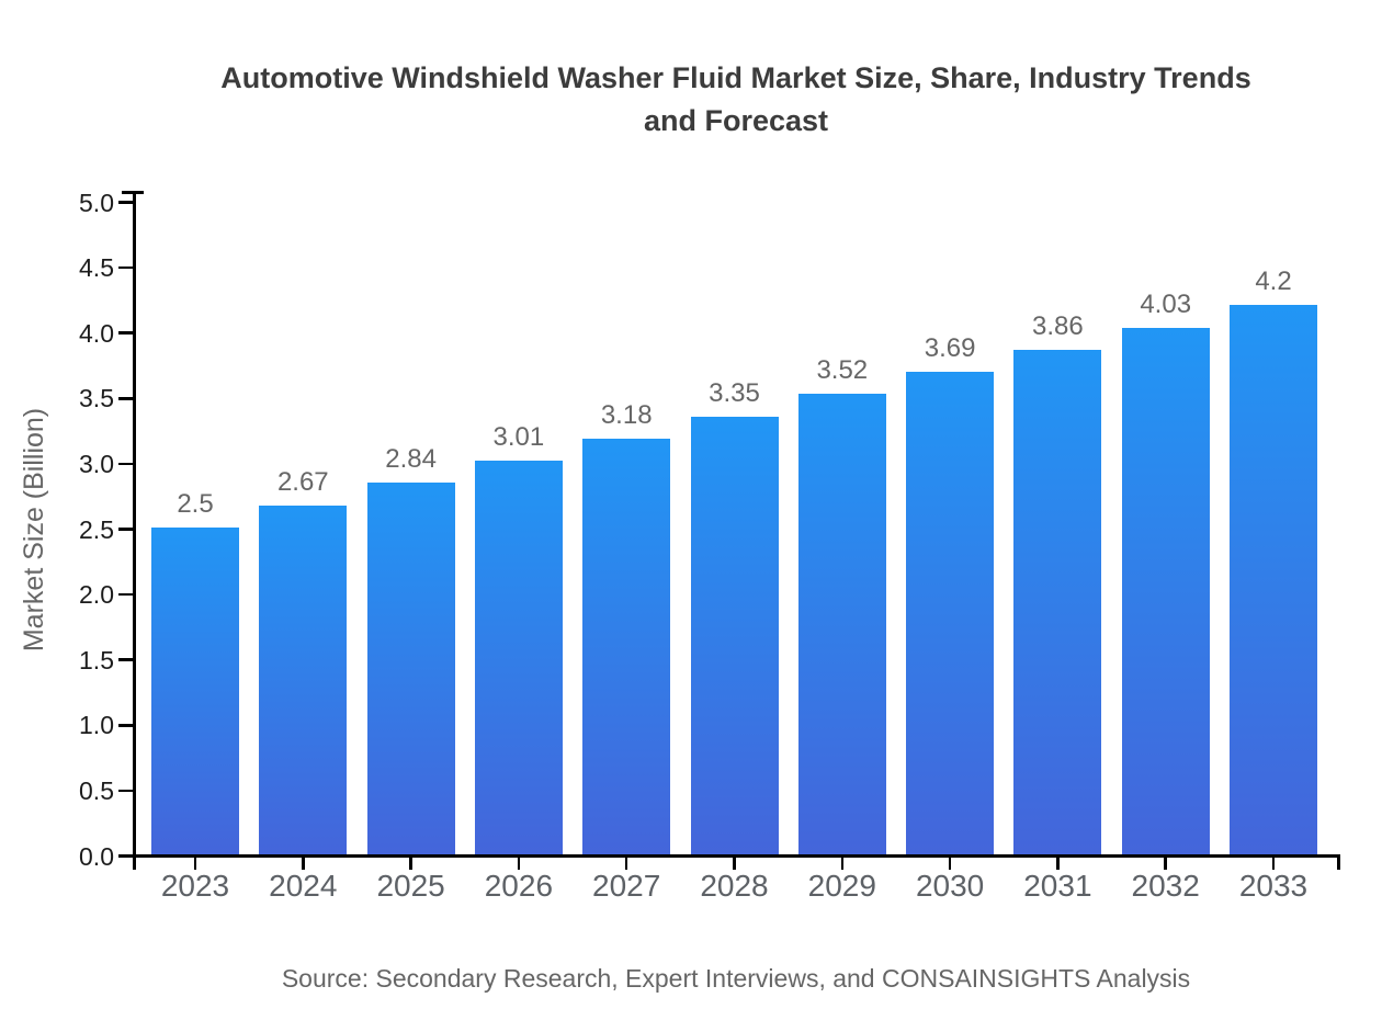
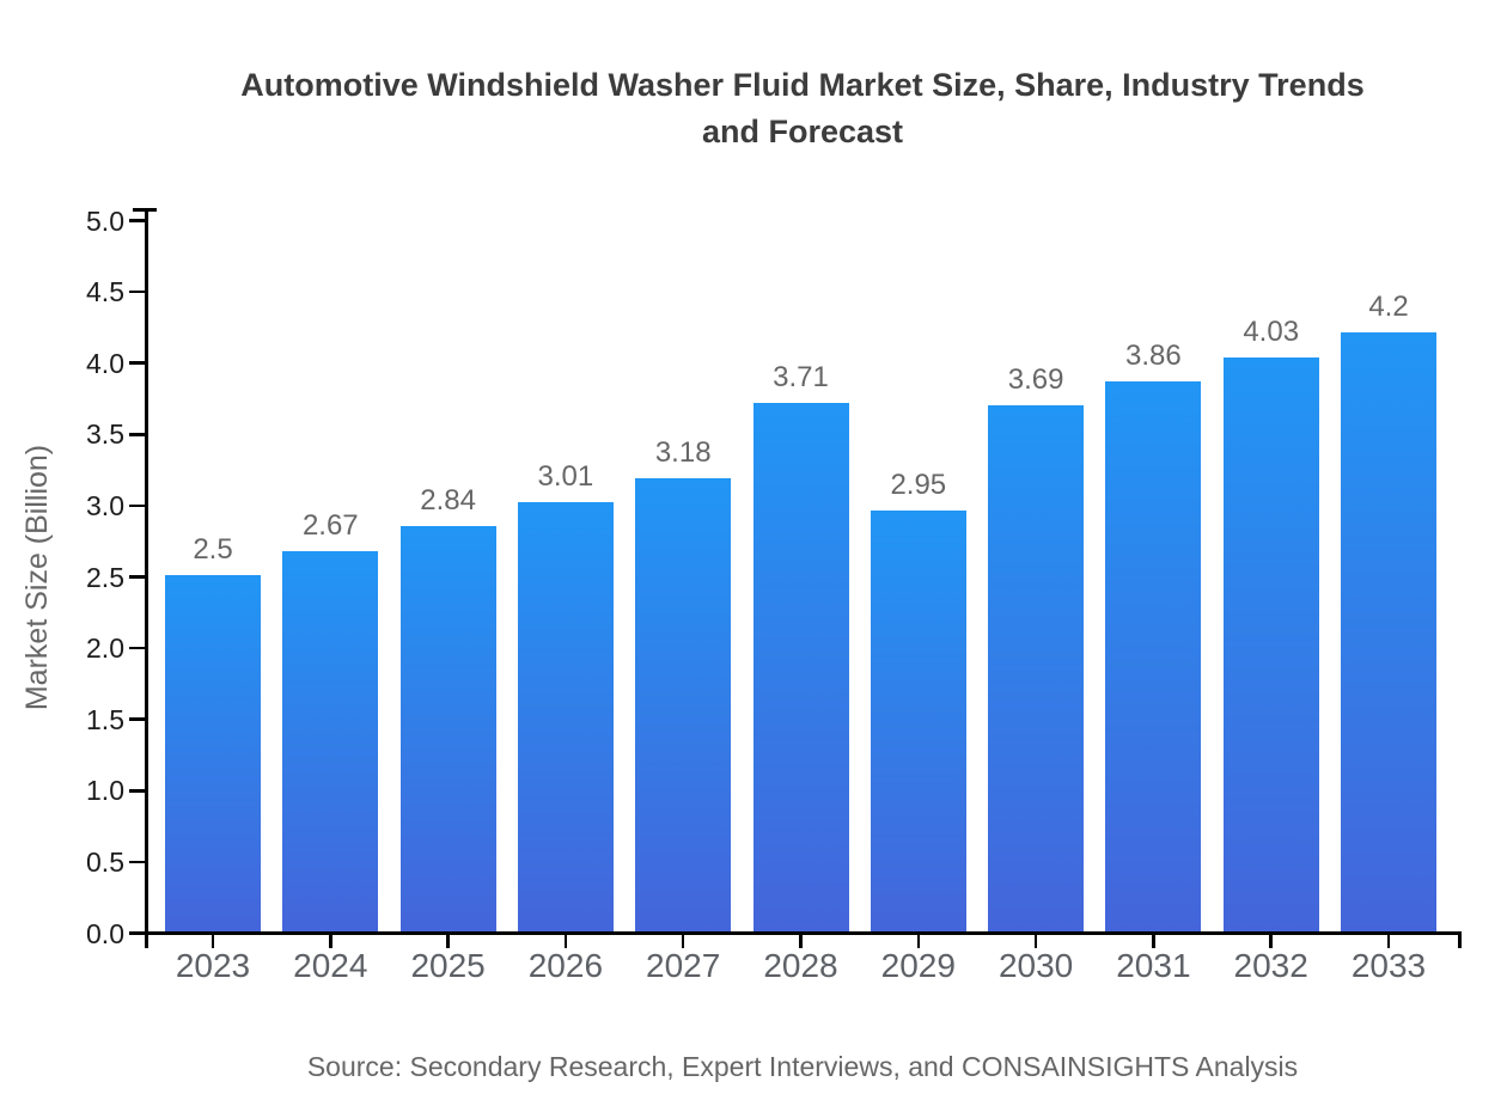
2028: 3.35 -> 3.71
2029: 3.52 -> 2.95
